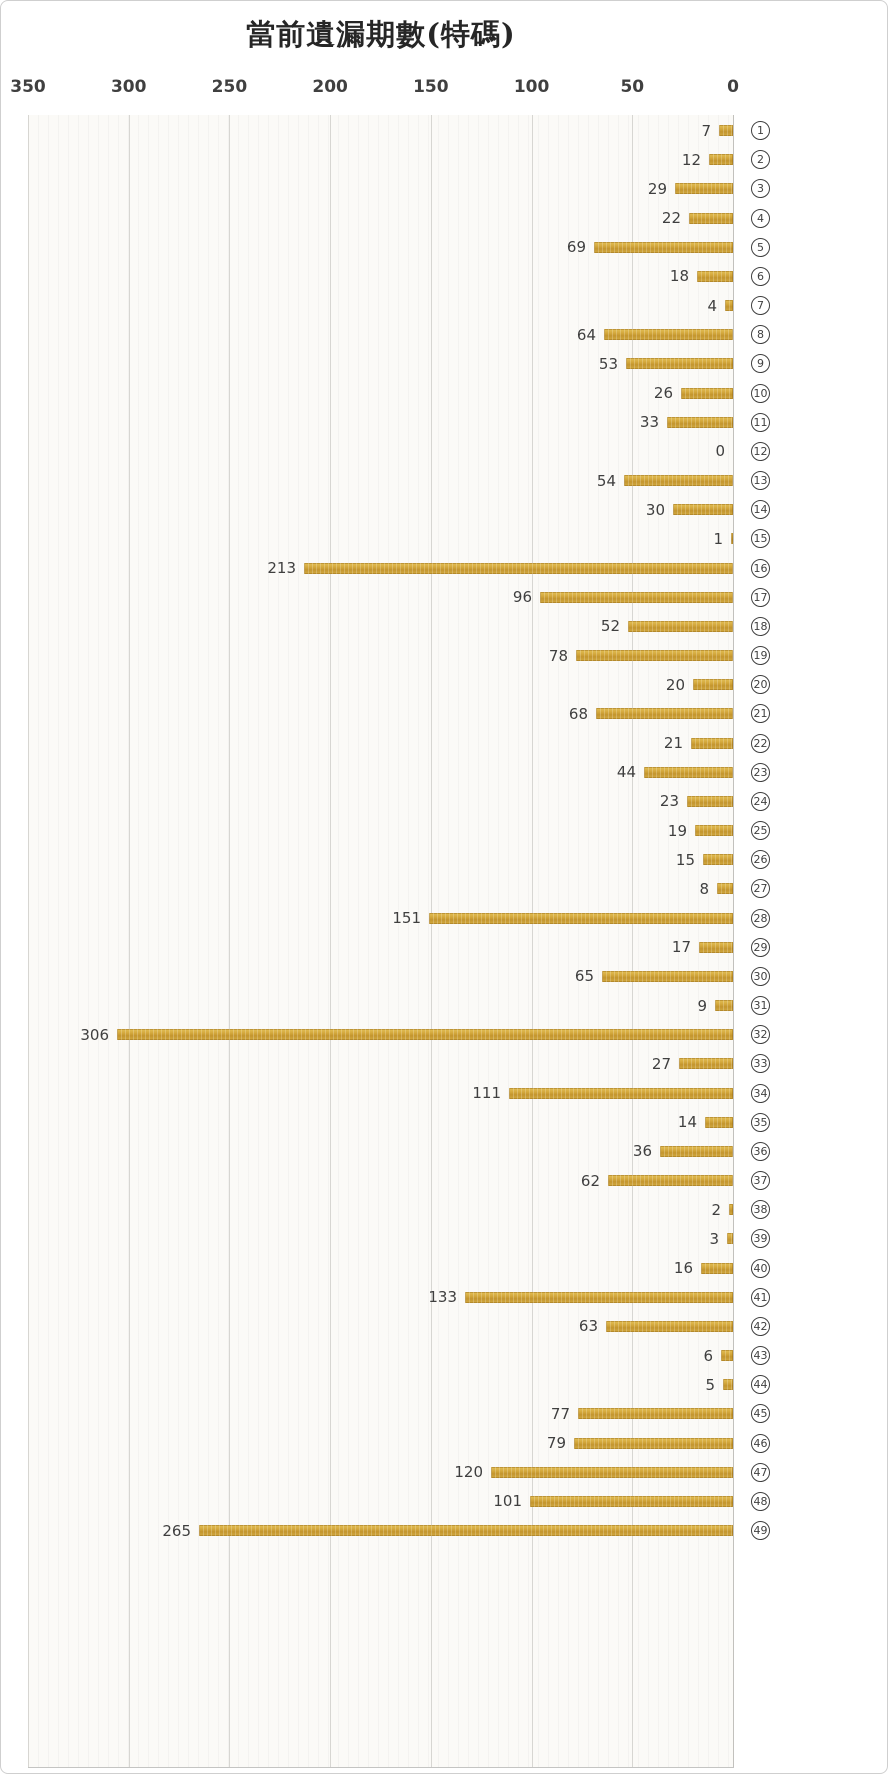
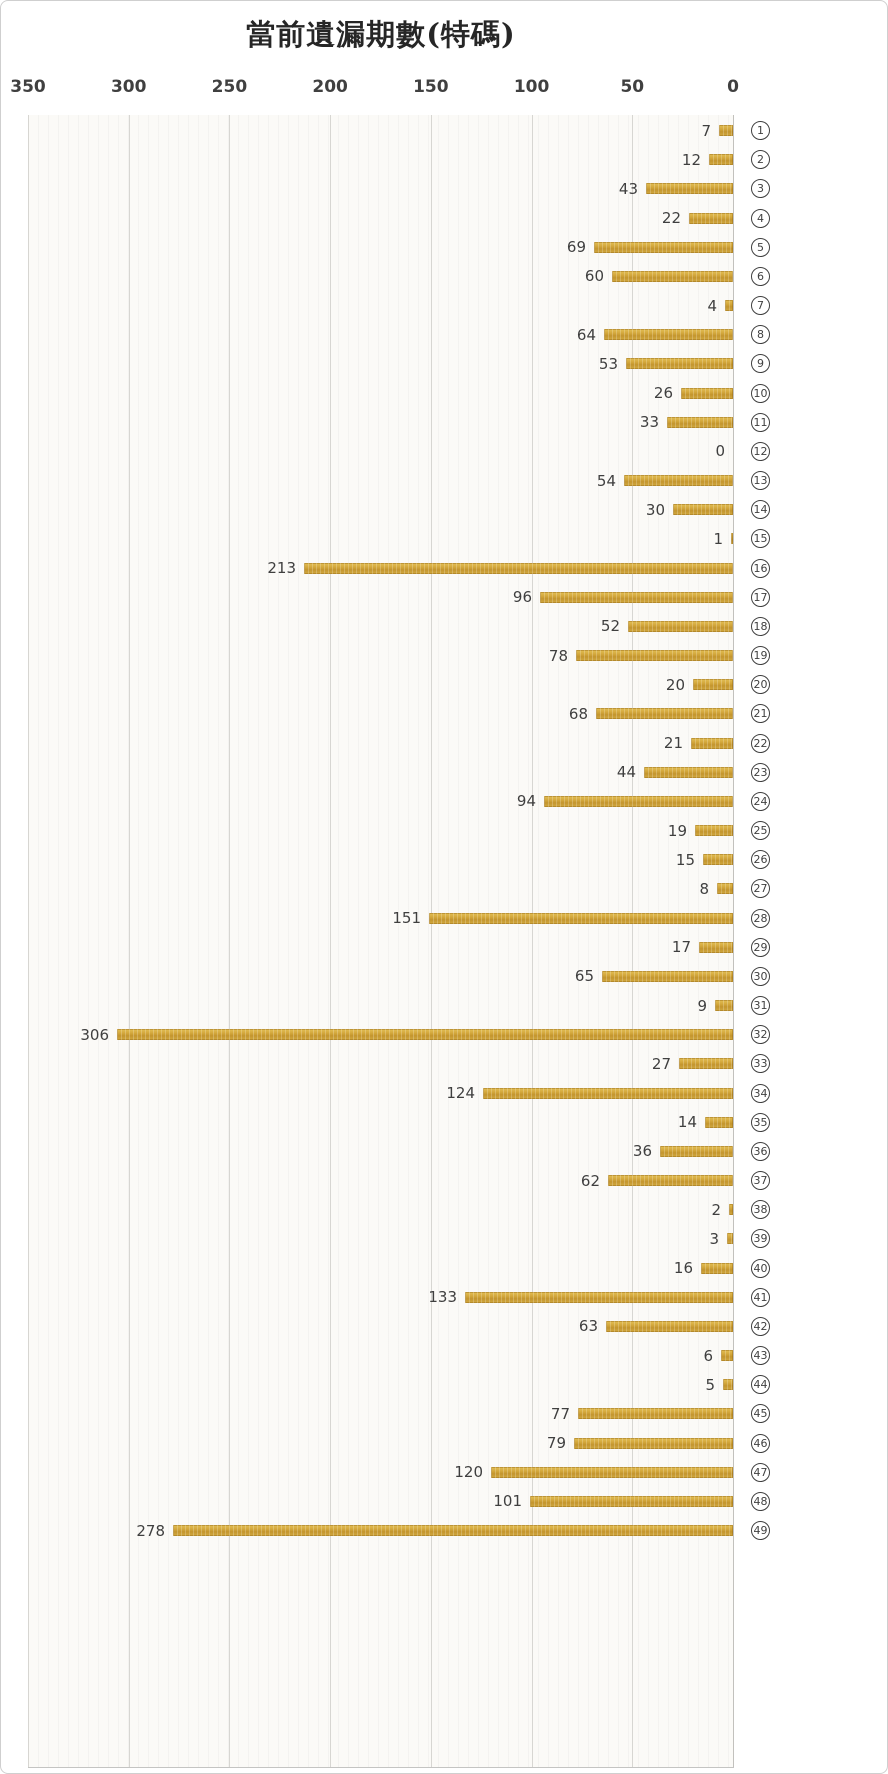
3: 29 -> 43
6: 18 -> 60
24: 23 -> 94
34: 111 -> 124
49: 265 -> 278
